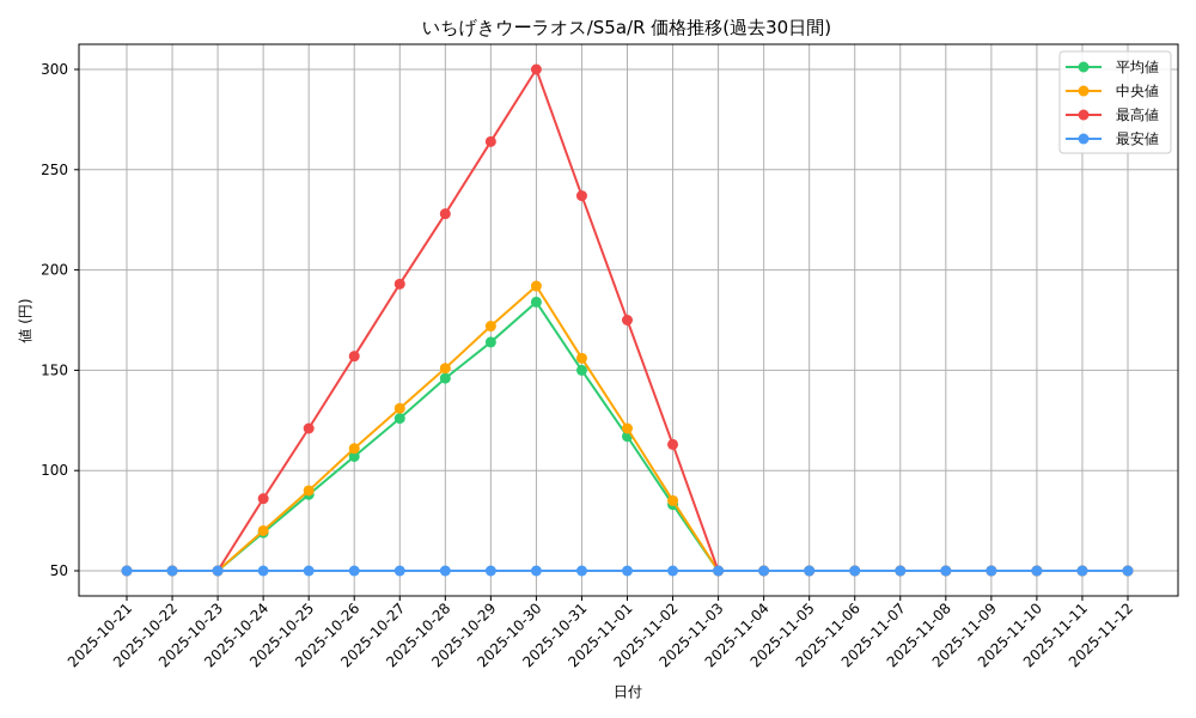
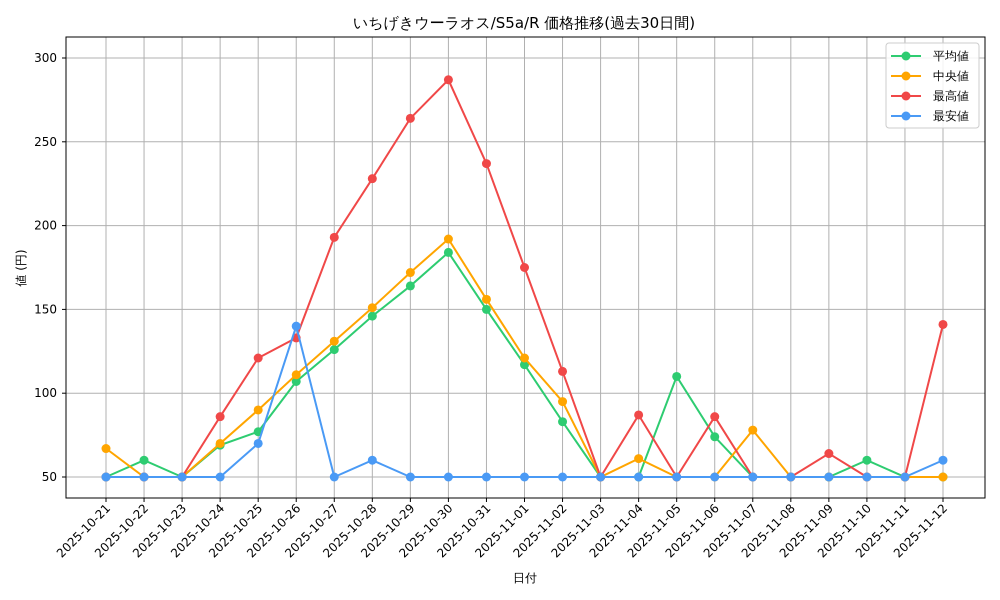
中央値/2025-10-21: 50 -> 67
平均値/2025-10-22: 50 -> 60
平均値/2025-10-25: 88 -> 77
最安値/2025-10-25: 50 -> 70
最高値/2025-10-26: 157 -> 133
最安値/2025-10-26: 50 -> 140
最安値/2025-10-28: 50 -> 60
最高値/2025-10-30: 300 -> 287
中央値/2025-11-02: 85 -> 95
中央値/2025-11-04: 50 -> 61
最高値/2025-11-04: 50 -> 87
平均値/2025-11-05: 50 -> 110
平均値/2025-11-06: 50 -> 74
最高値/2025-11-06: 50 -> 86
中央値/2025-11-07: 50 -> 78
最高値/2025-11-09: 50 -> 64
平均値/2025-11-10: 50 -> 60
最高値/2025-11-12: 50 -> 141
最安値/2025-11-12: 50 -> 60
